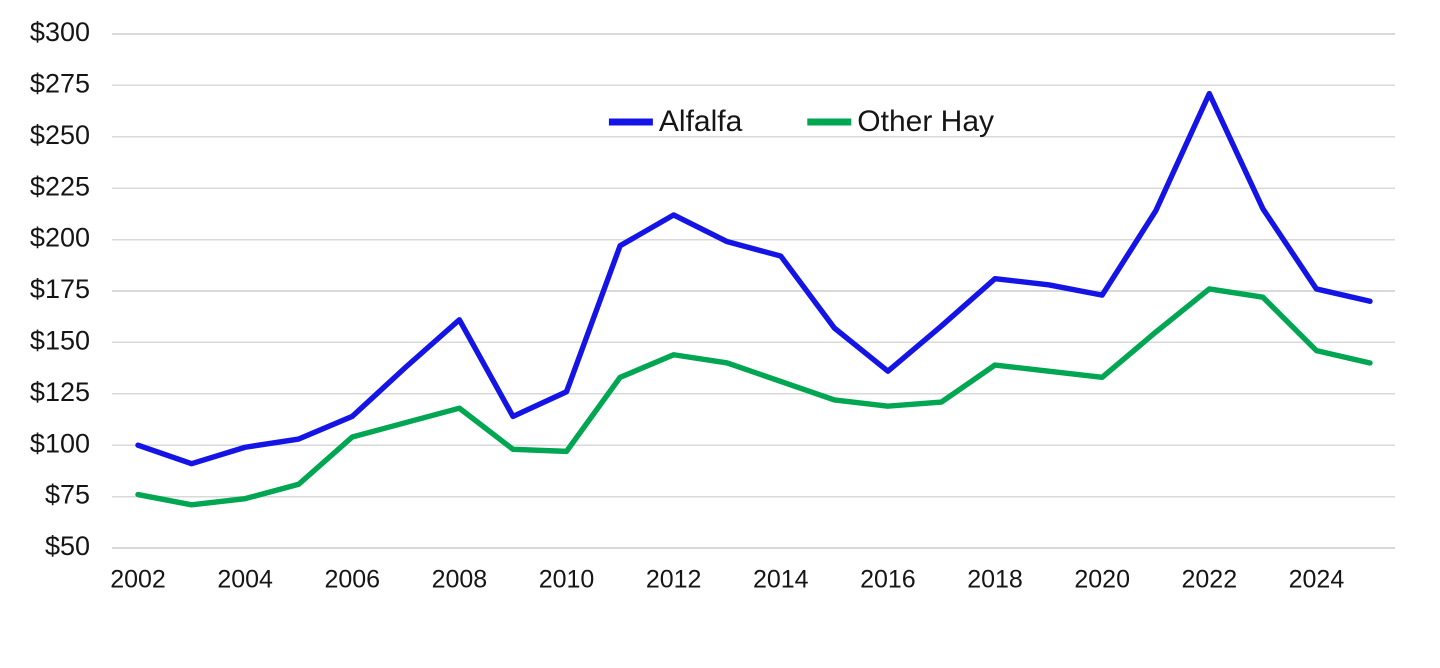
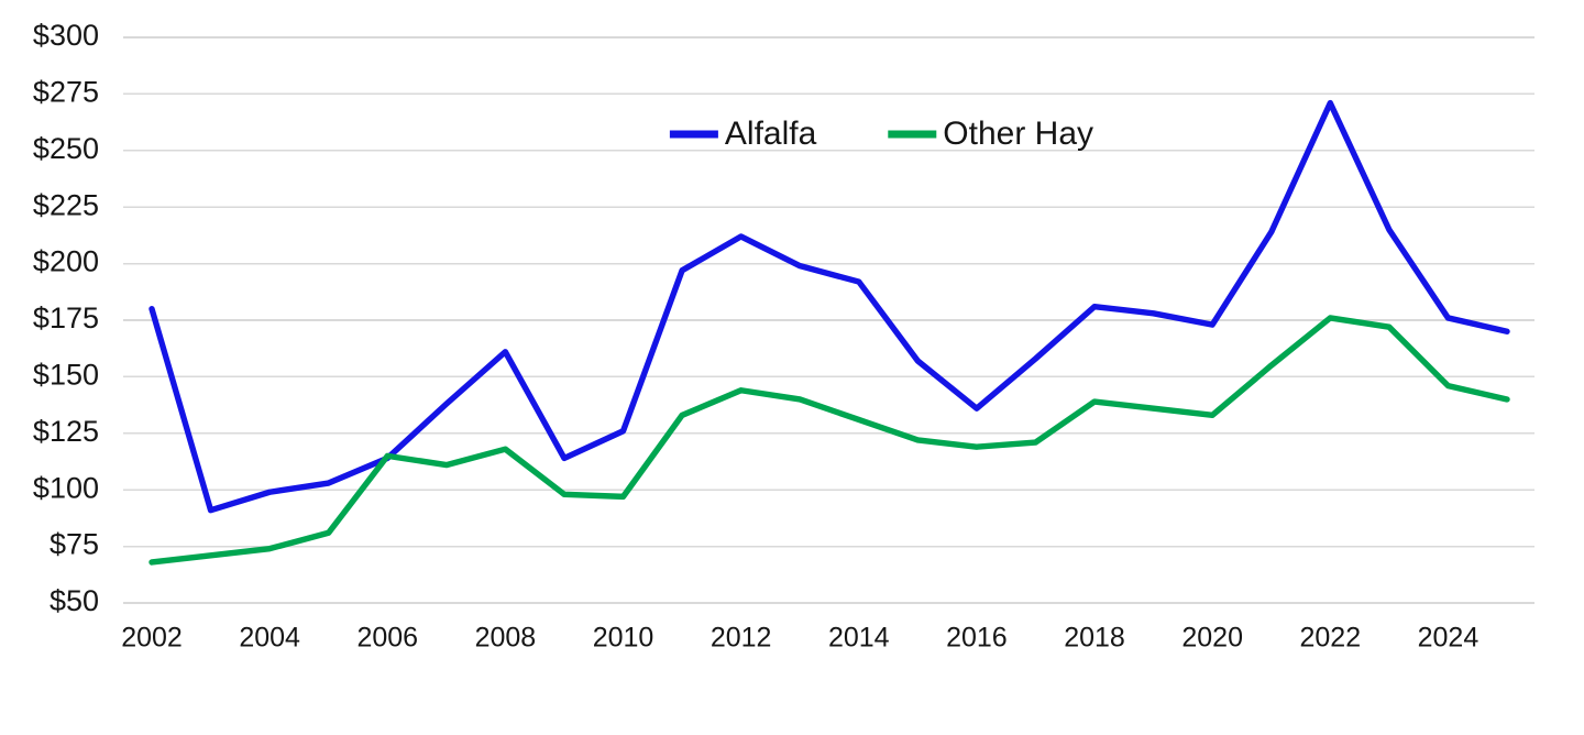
Alfalfa/2002: $100 -> $180
Other Hay/2002: $76 -> $68
Other Hay/2006: $104 -> $115
